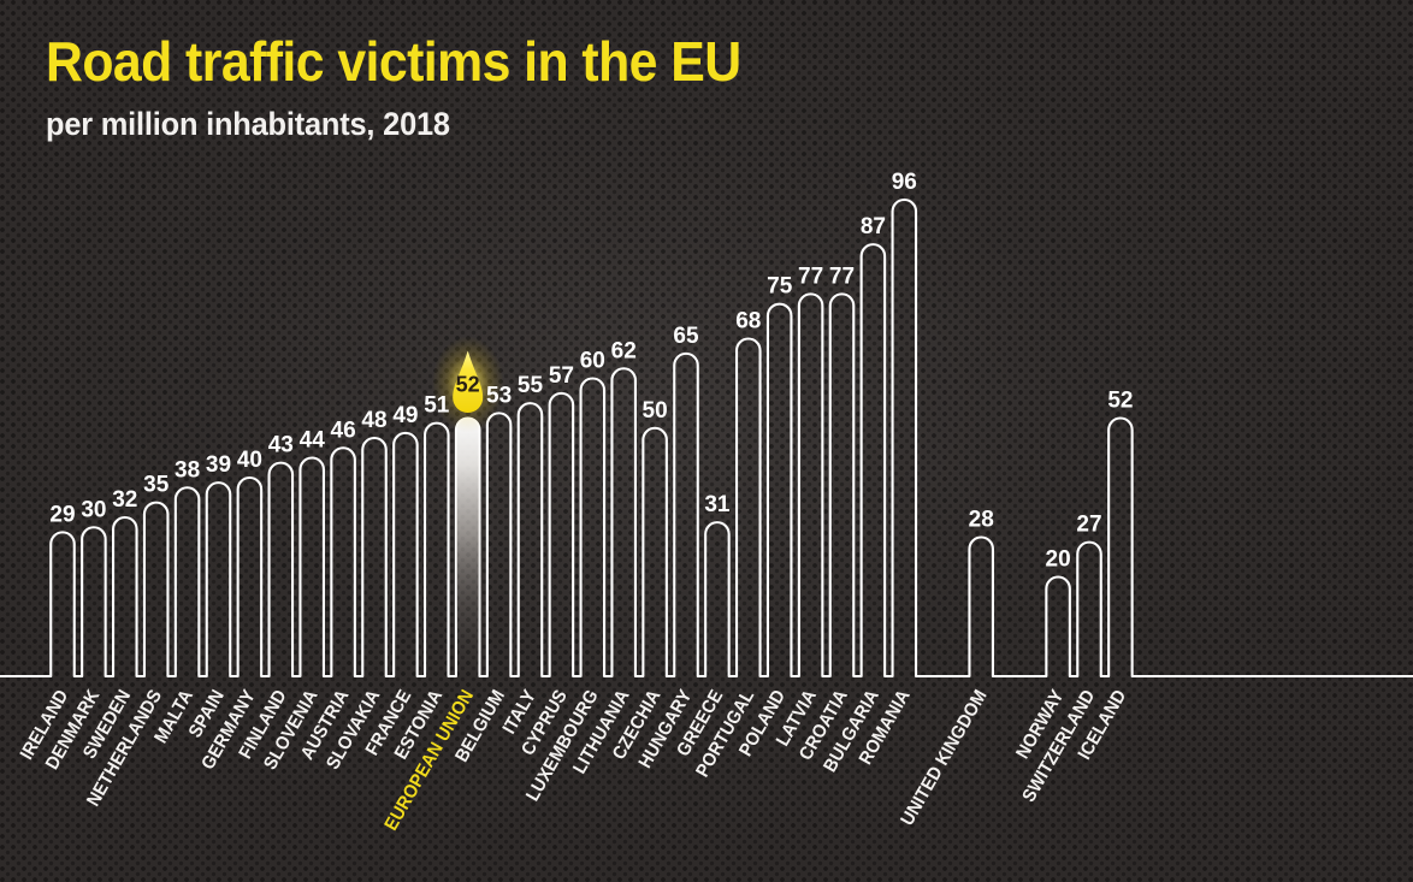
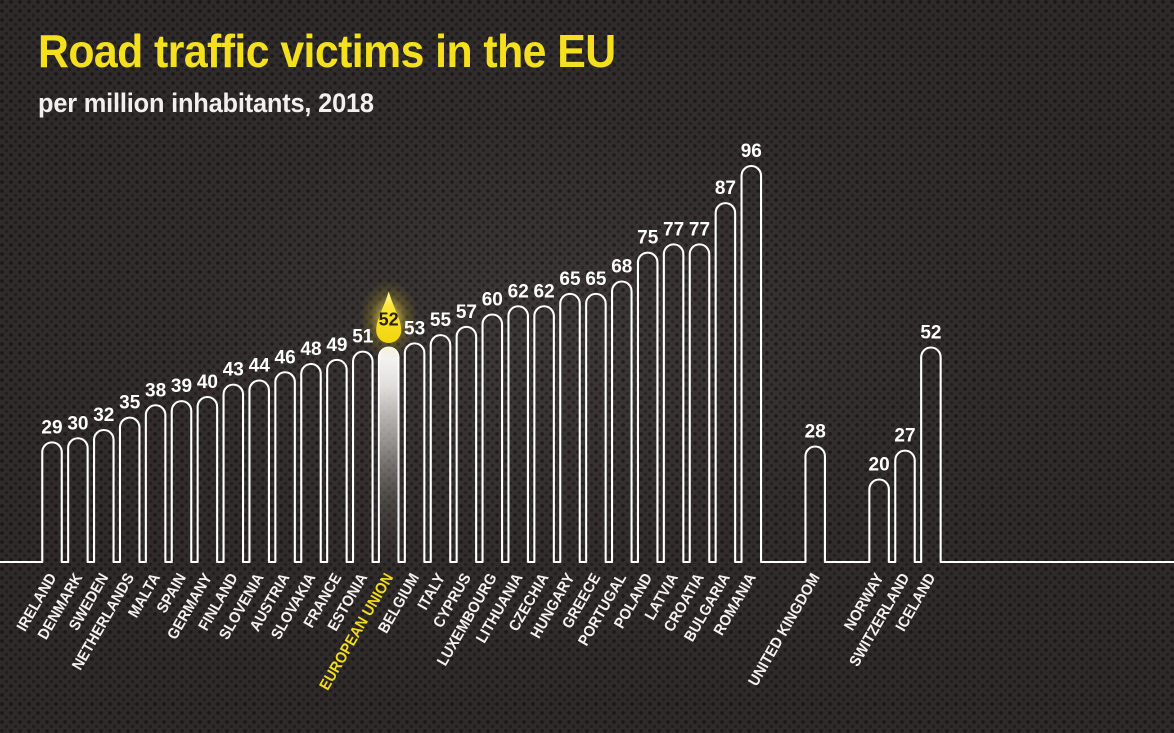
CZECHIA: 50 -> 62
GREECE: 31 -> 65
